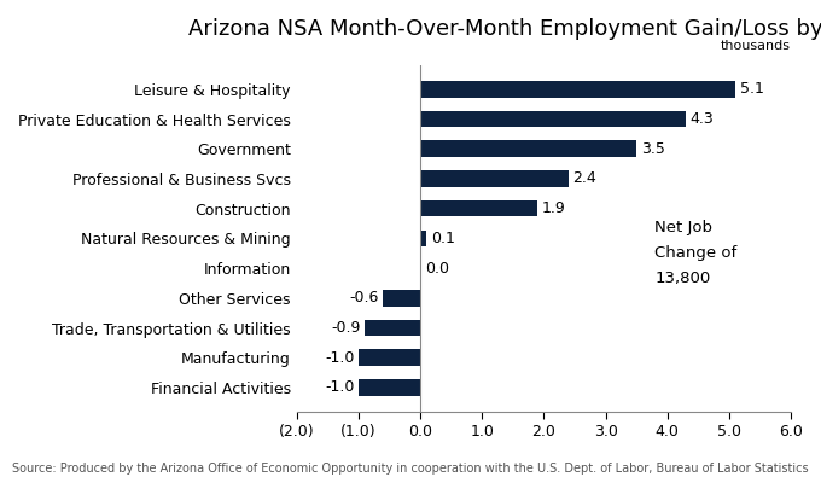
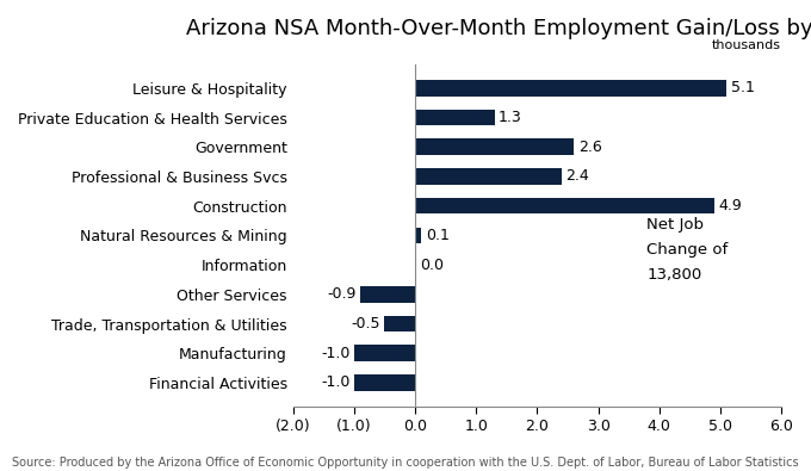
Private Education & Health Services: 4.3 -> 1.3
Government: 3.5 -> 2.6
Construction: 1.9 -> 4.9
Other Services: -0.6 -> -0.9
Trade, Transportation & Utilities: -0.9 -> -0.5
